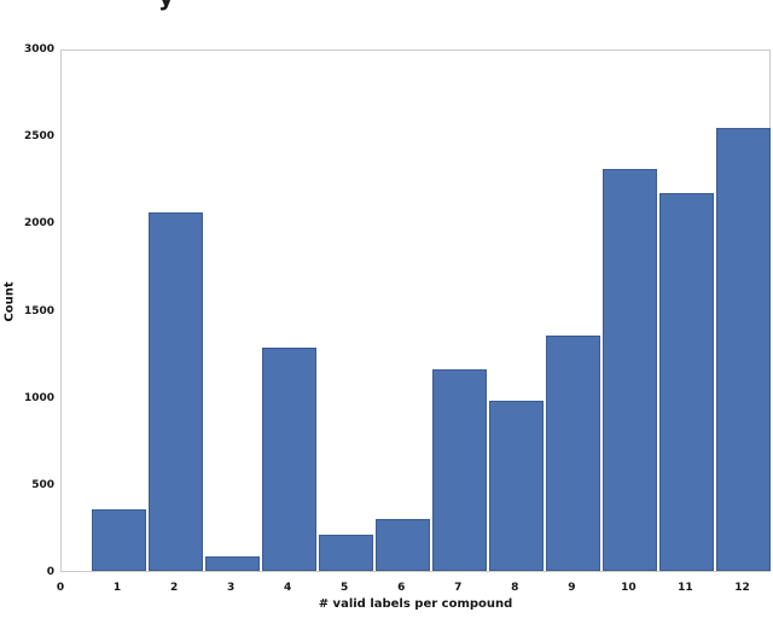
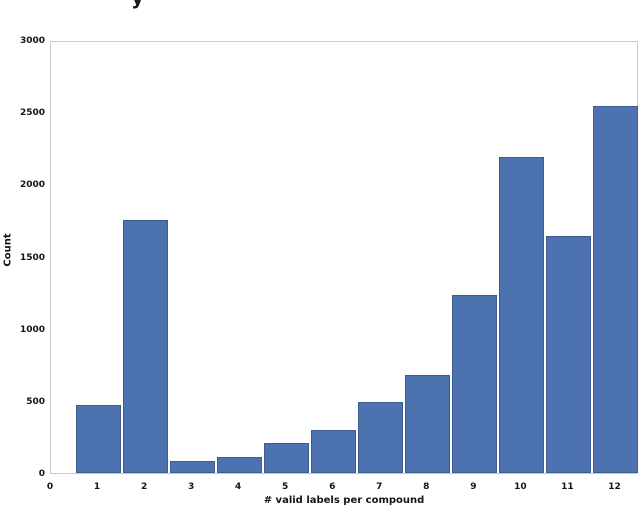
1: 350 -> 470
2: 2060 -> 1750
4: 1280 -> 110
7: 1160 -> 490
8: 980 -> 680
9: 1350 -> 1230
10: 2310 -> 2190
11: 2170 -> 1640
